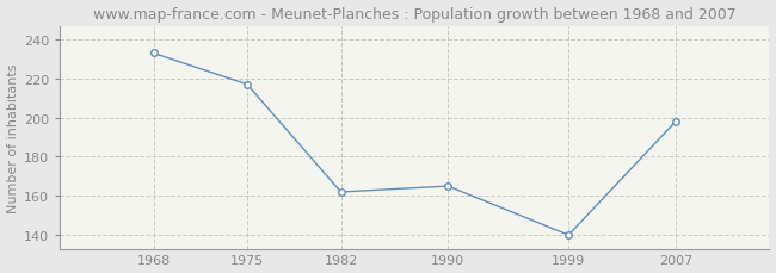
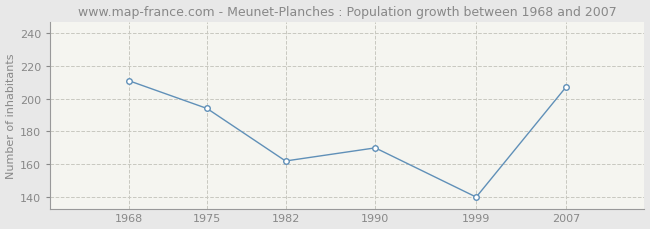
1968: 233 -> 211
1975: 217 -> 194
1990: 165 -> 170
2007: 198 -> 207
